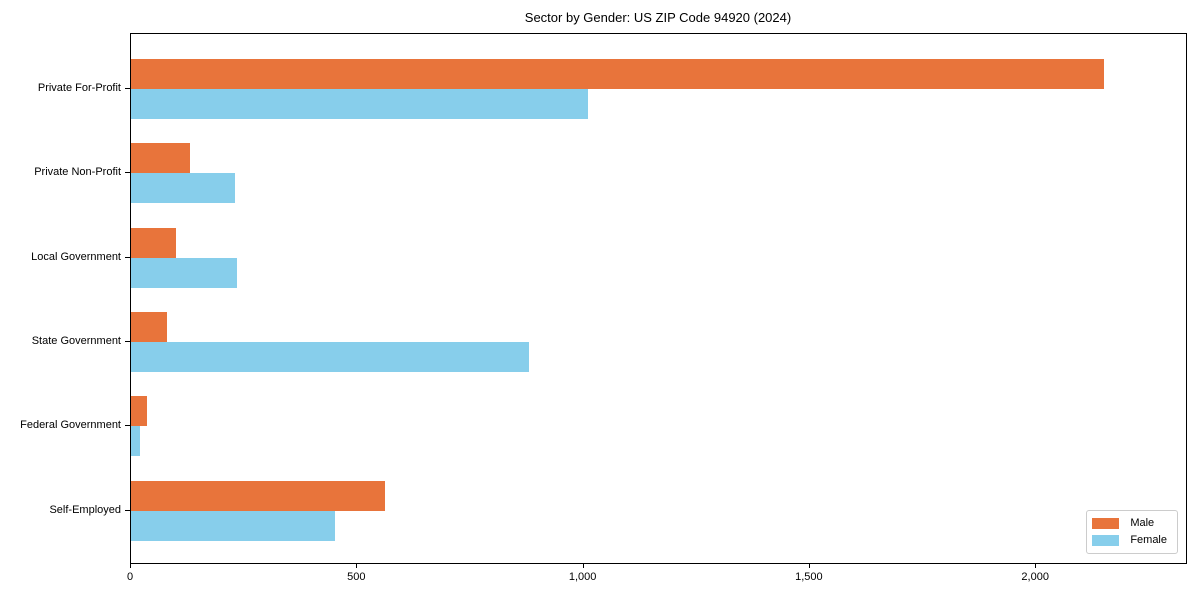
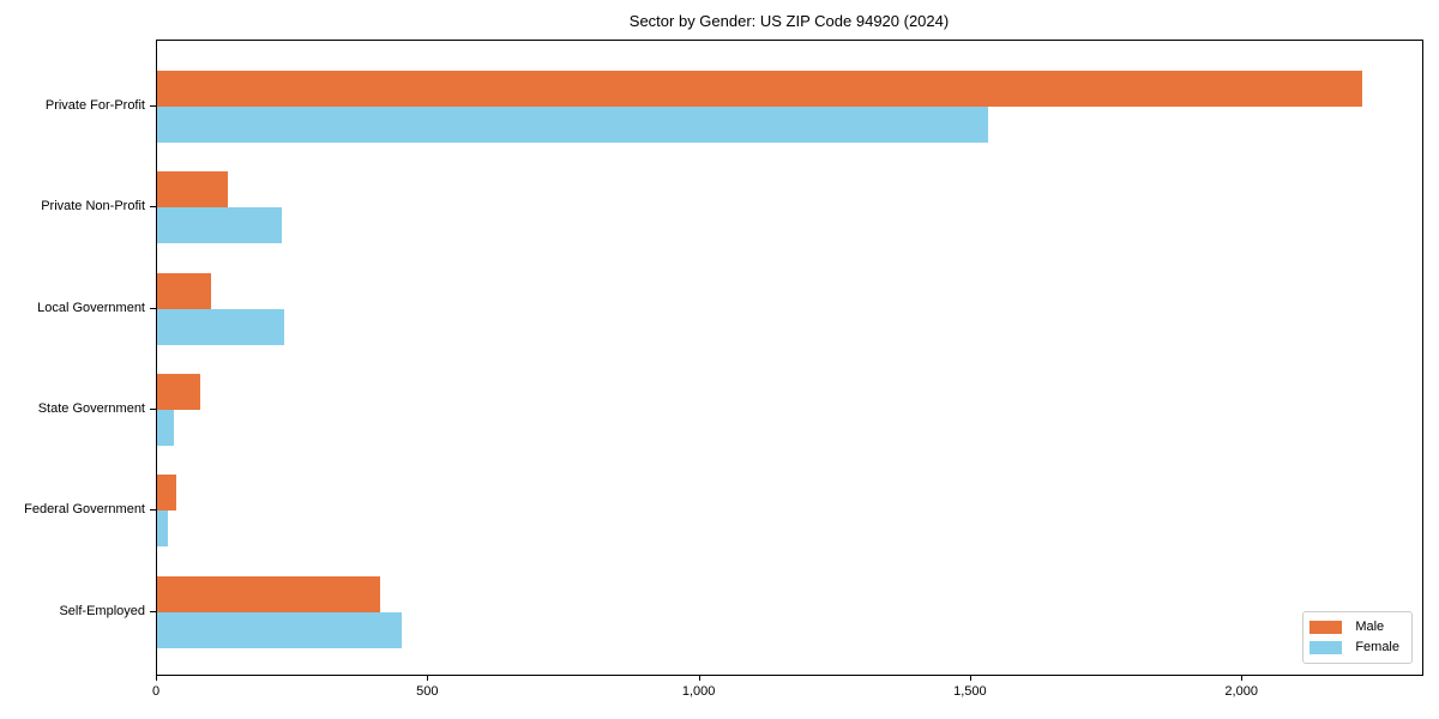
Male/Private For-Profit: 2150 -> 2220
Female/Private For-Profit: 1010 -> 1530
Female/State Government: 880 -> 30
Male/Self-Employed: 560 -> 410
